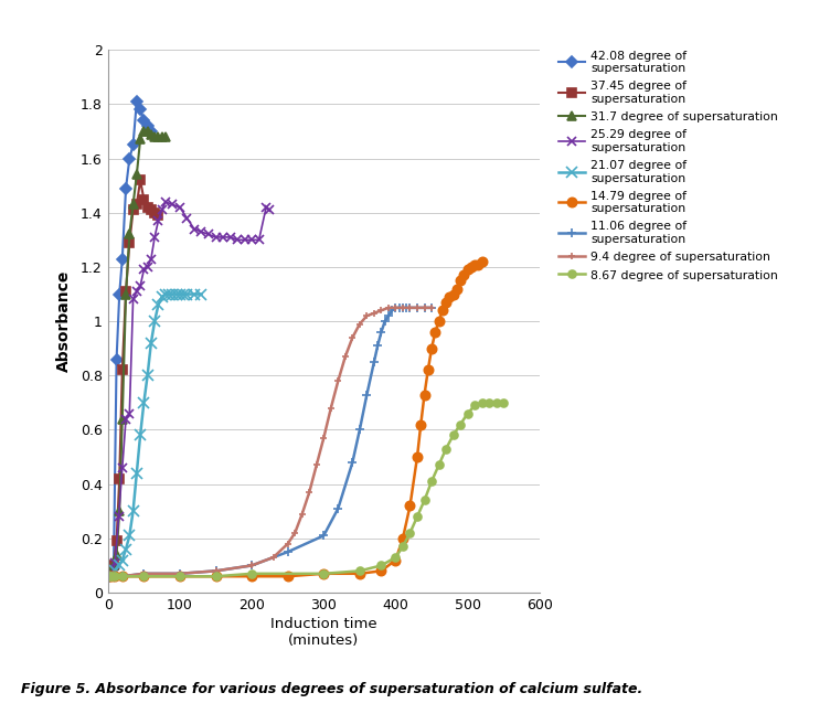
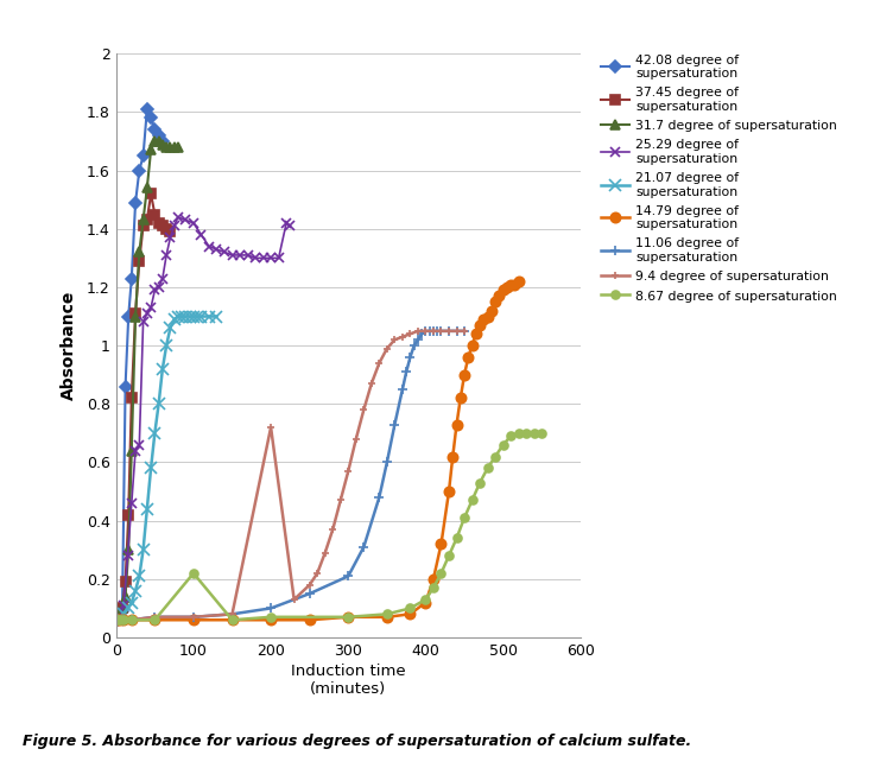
8.67 degree of supersaturation/100: 0.06 -> 0.22
9.4 degree of supersaturation/200: 0.10 -> 0.72
